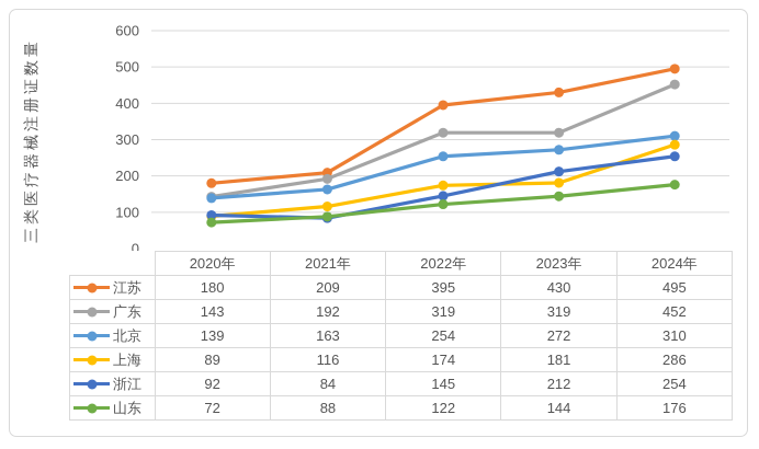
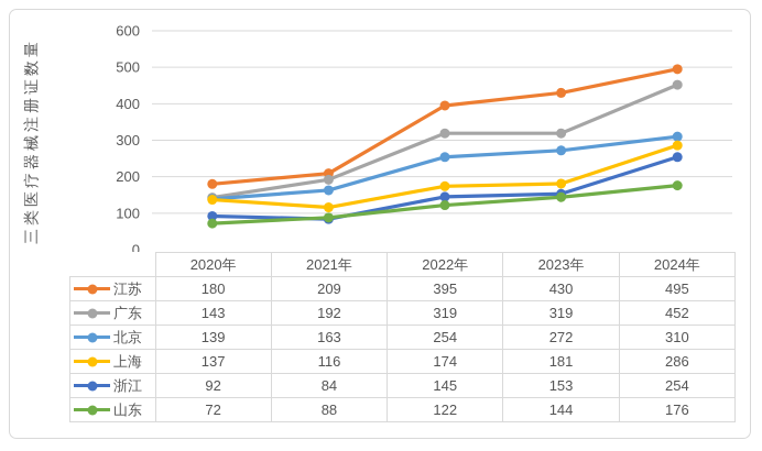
上海/2020年: 89 -> 137
浙江/2023年: 212 -> 153
